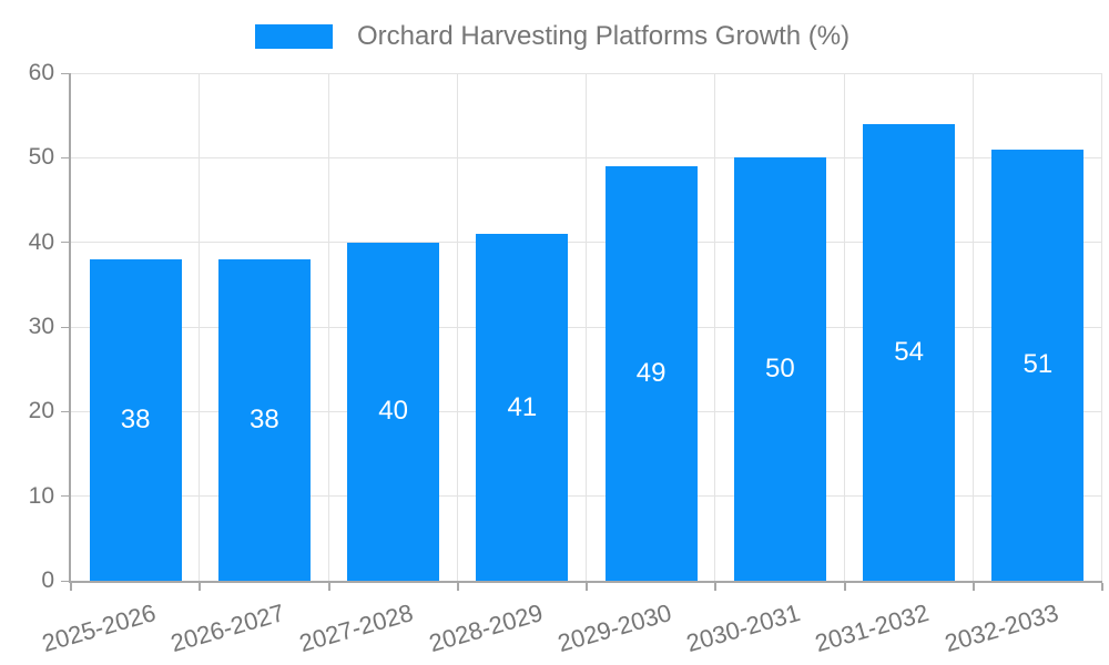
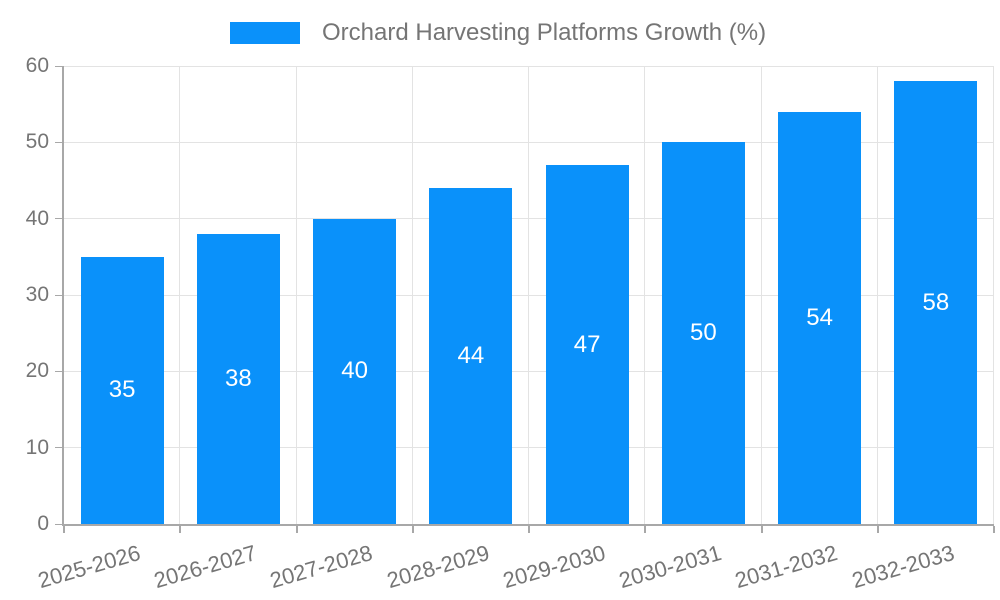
2025-2026: 38 -> 35
2028-2029: 41 -> 44
2029-2030: 49 -> 47
2032-2033: 51 -> 58
